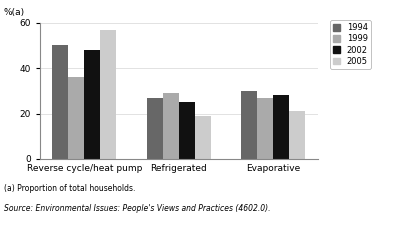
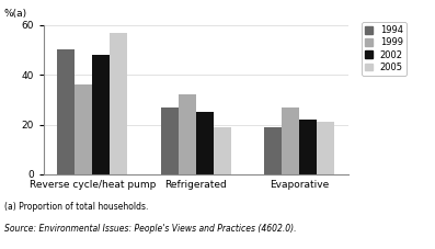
1999/Refrigerated: 29 -> 32
1994/Evaporative: 30 -> 19
2002/Evaporative: 28 -> 22
